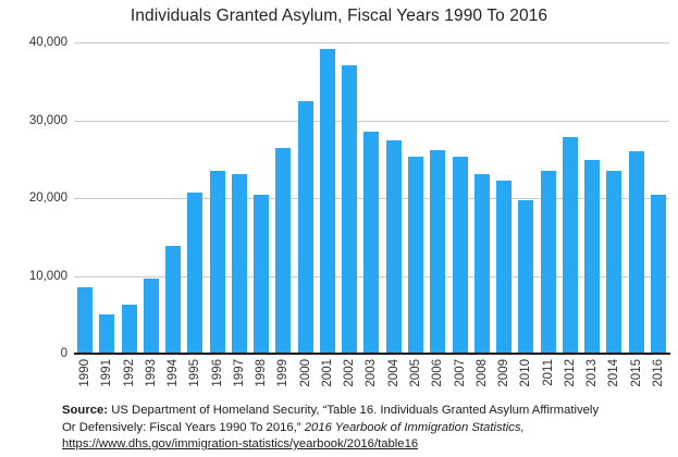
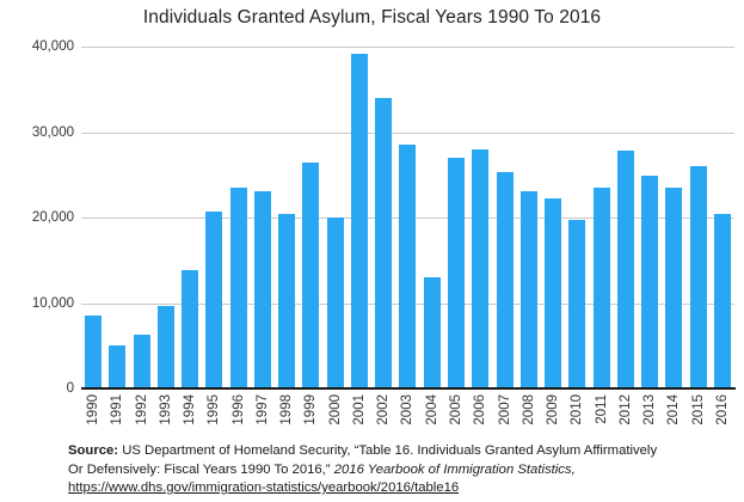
2000: 32000 -> 20000
2002: 37000 -> 34000
2004: 27000 -> 13000
2005: 25000 -> 27000
2006: 26000 -> 28000
